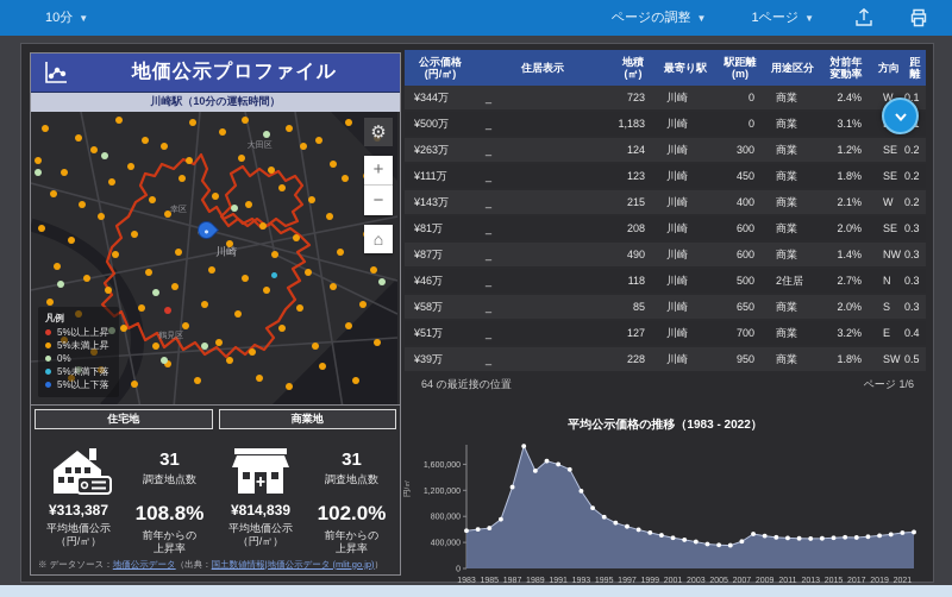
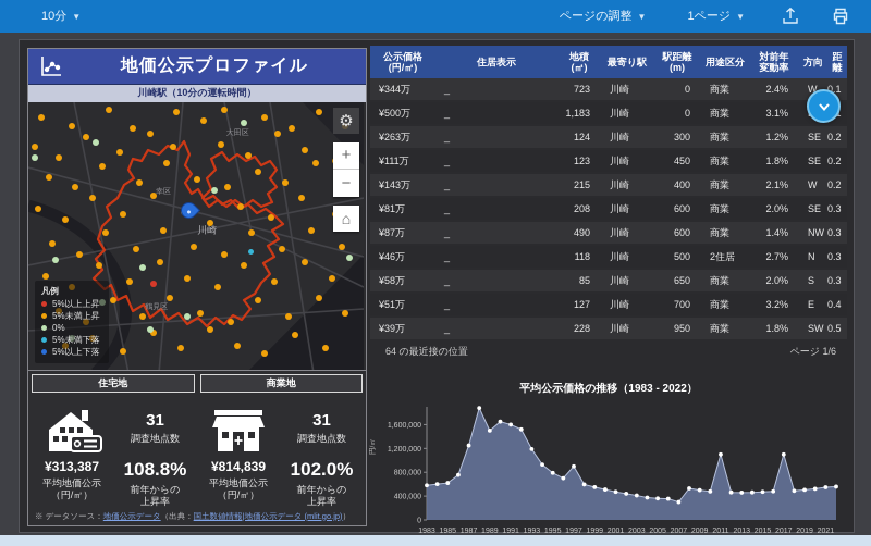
1997: 600000 -> 900000
2007: 400000 -> 300000
2011: 500000 -> 1100000
2017: 500000 -> 1100000
